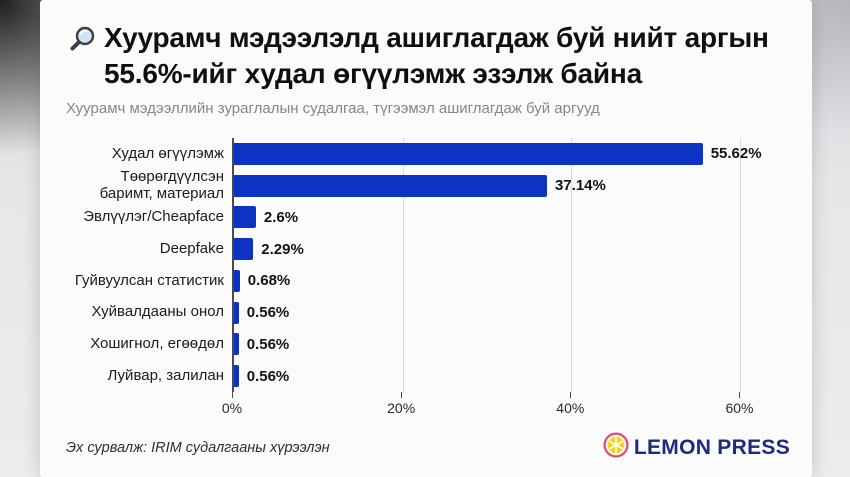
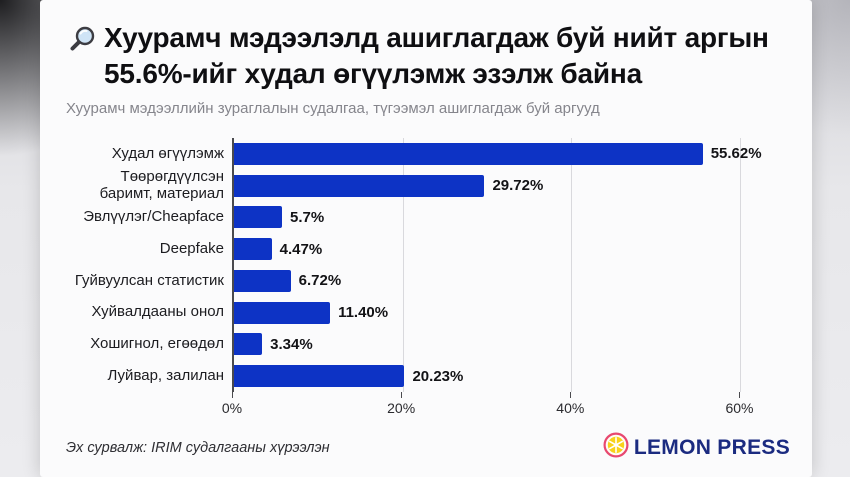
Төөрөгдүүлсэн баримт, материал: 37.14% -> 29.72%
Эвлүүлэг/Cheapface: 2.6% -> 5.7%
Deepfake: 2.29% -> 4.47%
Гуйвуулсан статистик: 0.68% -> 6.72%
Хуйвалдааны онол: 0.56% -> 11.40%
Хошигнол, егөөдөл: 0.56% -> 3.34%
Луйвар, залилан: 0.56% -> 20.23%
